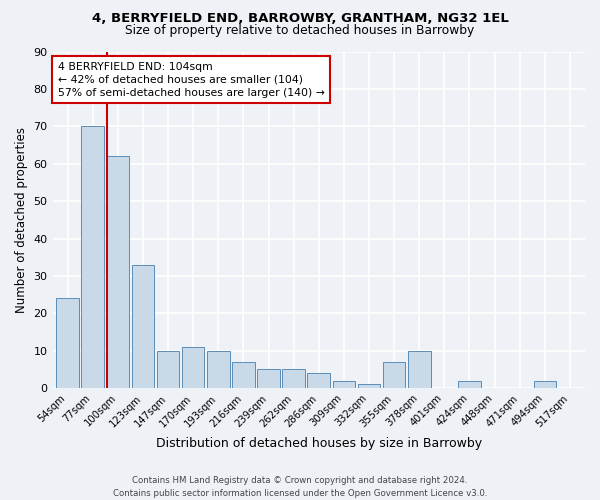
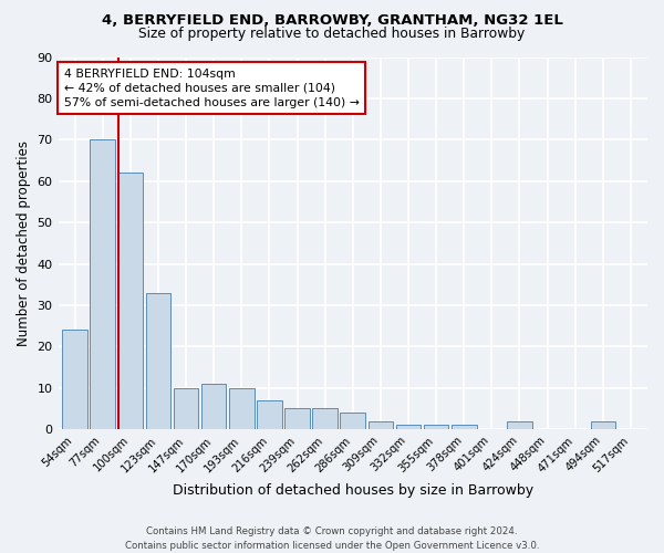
355sqm: 7 -> 1
378sqm: 10 -> 1
